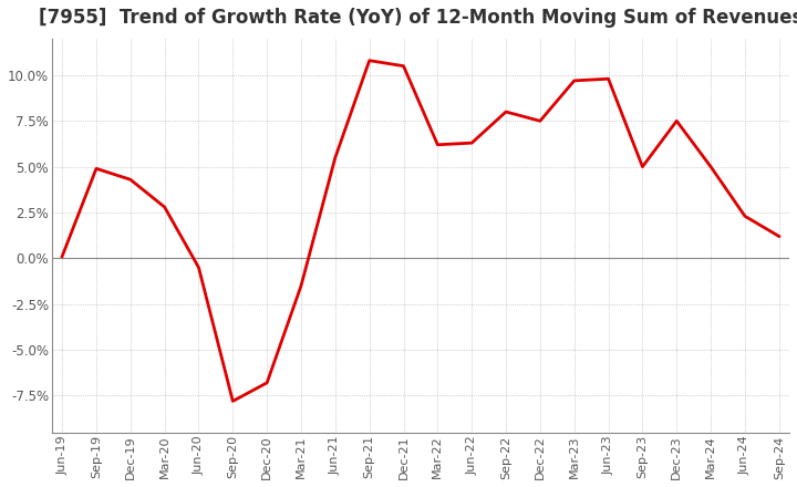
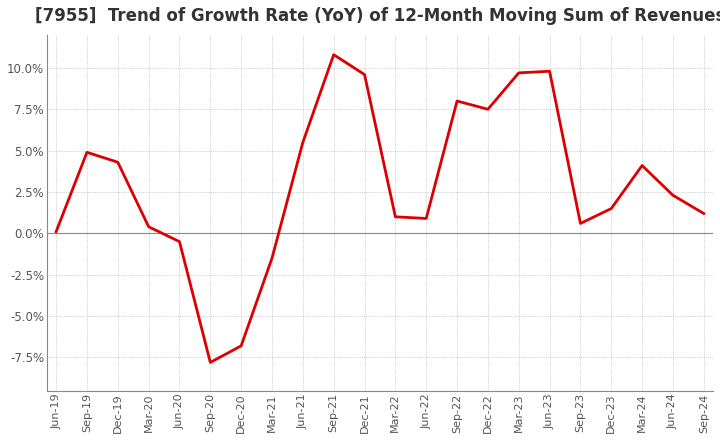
Mar-20: 2.8% -> 0.4%
Dec-21: 10.5% -> 9.6%
Mar-22: 6.2% -> 1.0%
Jun-22: 6.3% -> 0.9%
Sep-23: 5.0% -> 0.6%
Dec-23: 7.5% -> 1.5%
Mar-24: 5.0% -> 4.1%
